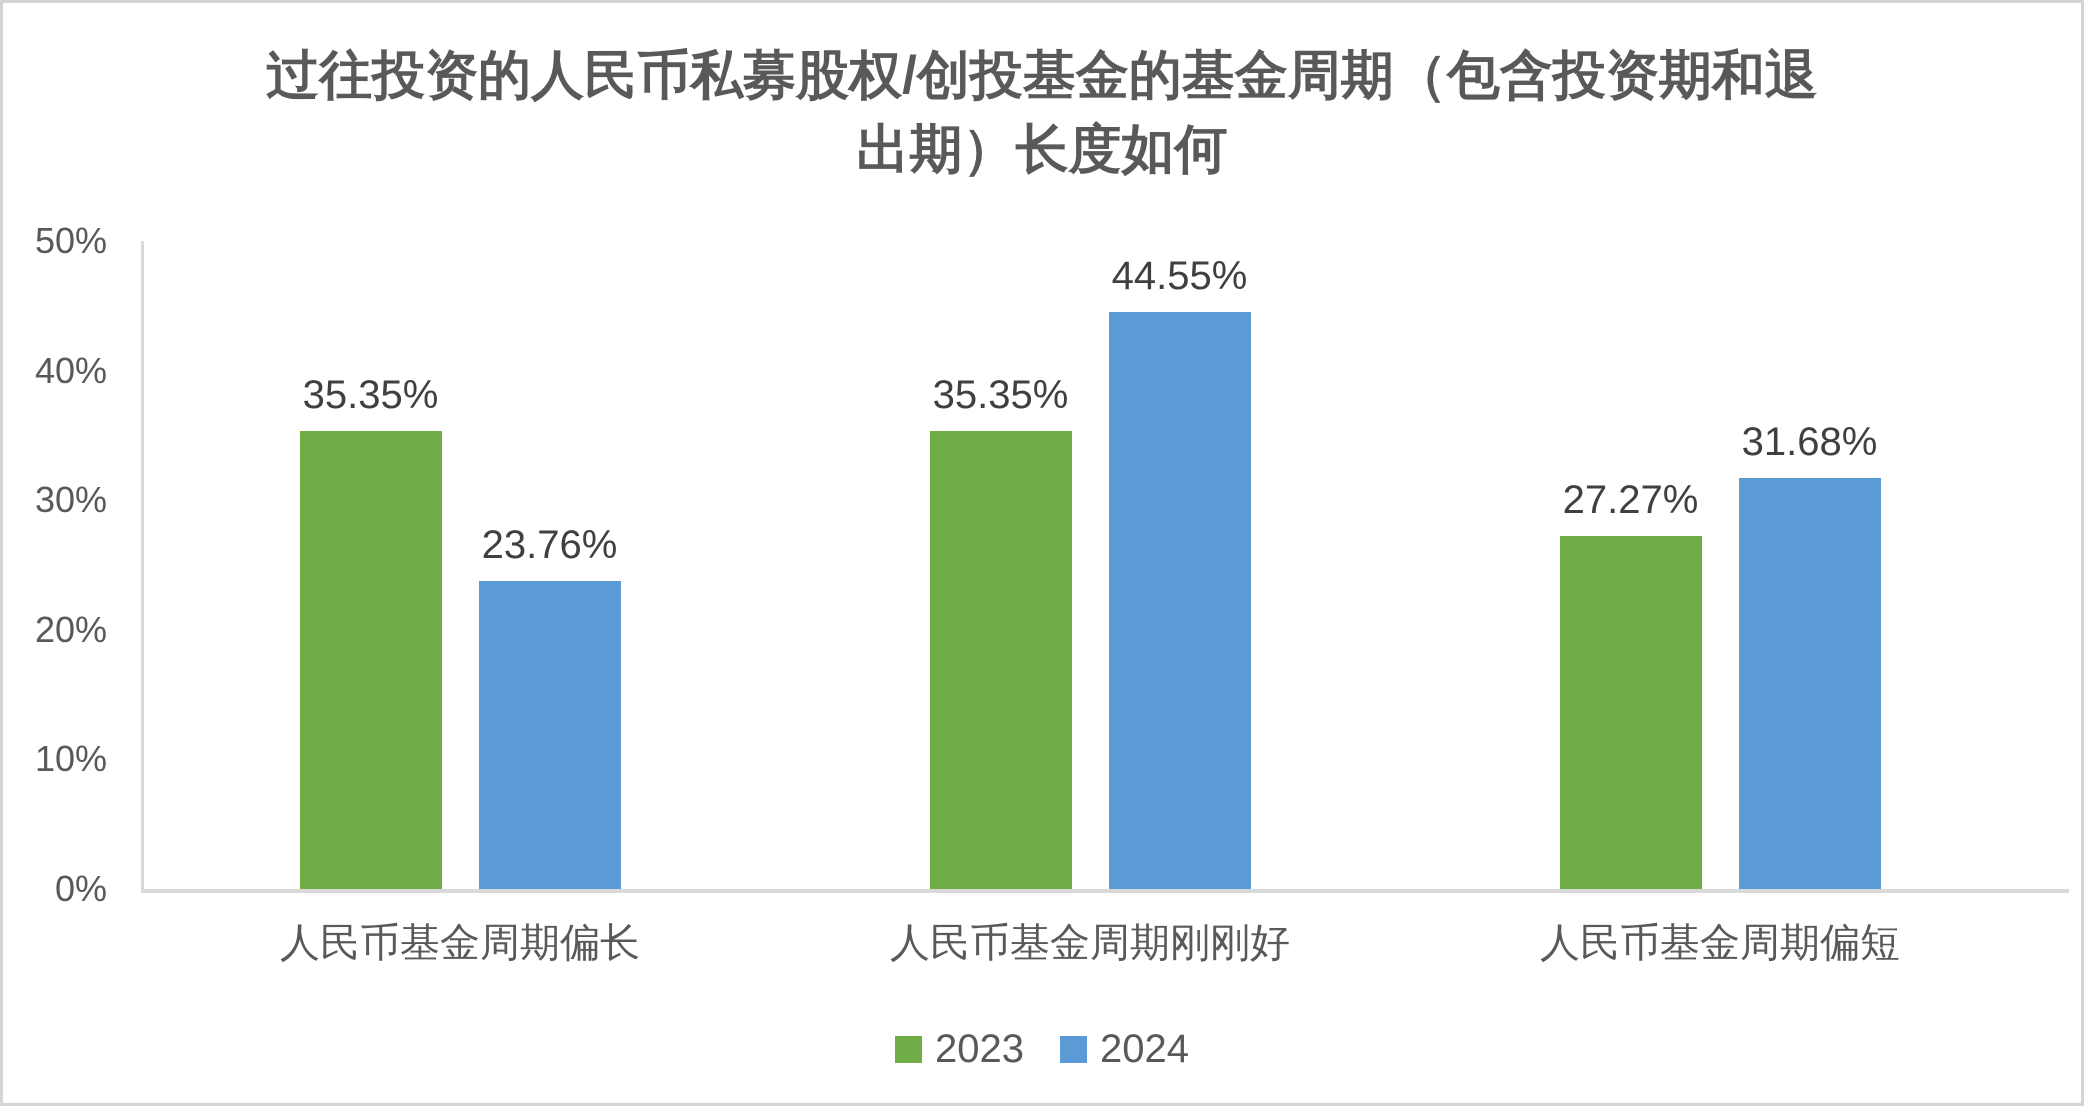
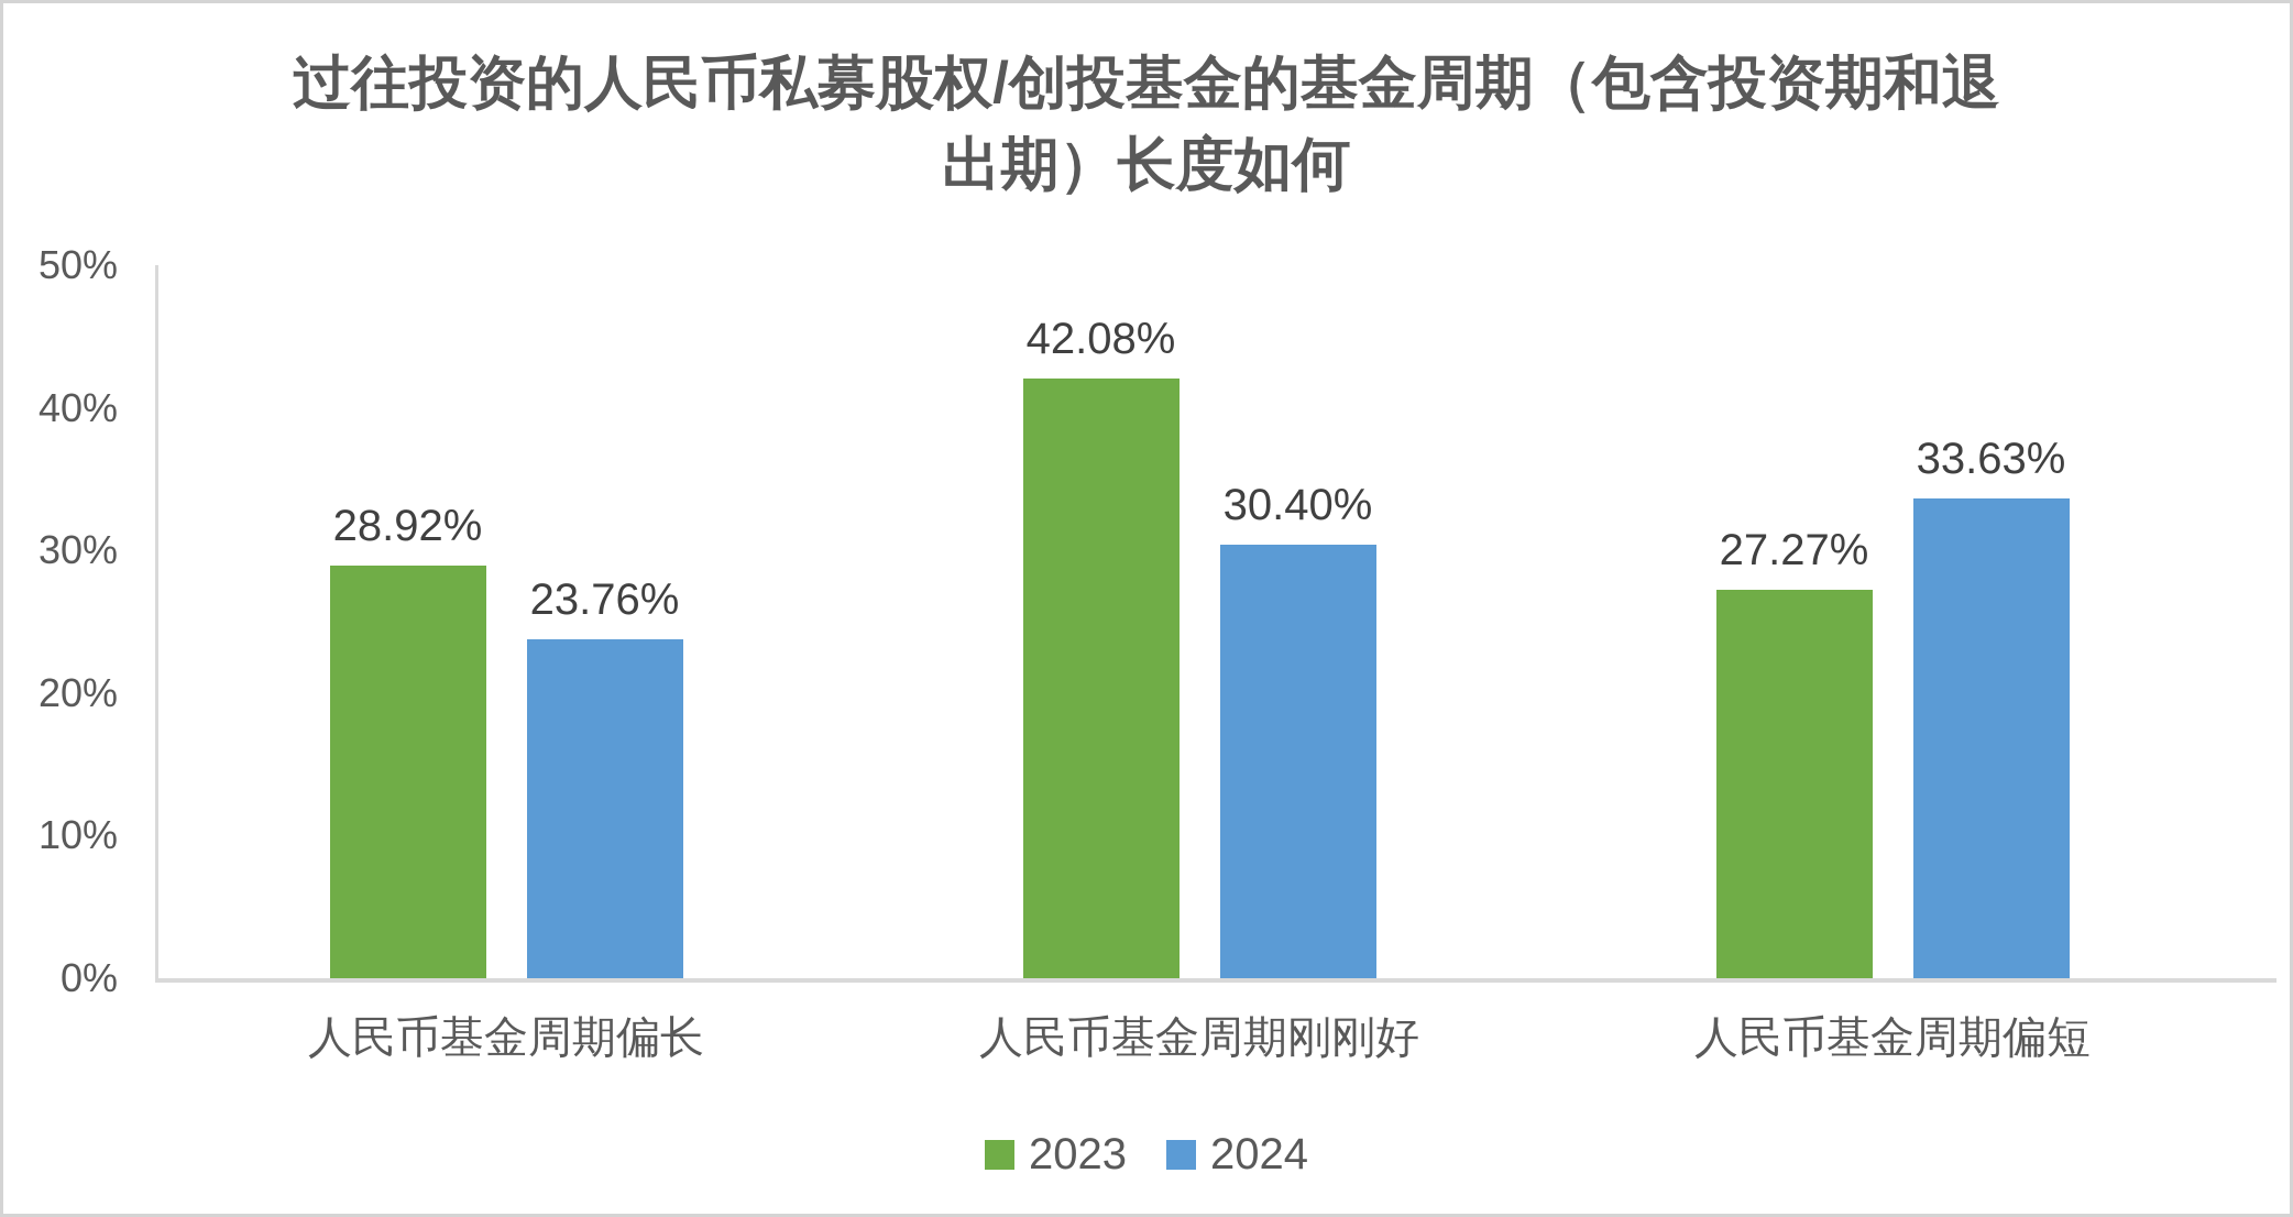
2023/人民币基金周期偏长: 35.35% -> 28.92%
2023/人民币基金周期刚刚好: 35.35% -> 42.08%
2024/人民币基金周期刚刚好: 44.55% -> 30.40%
2024/人民币基金周期偏短: 31.68% -> 33.63%
